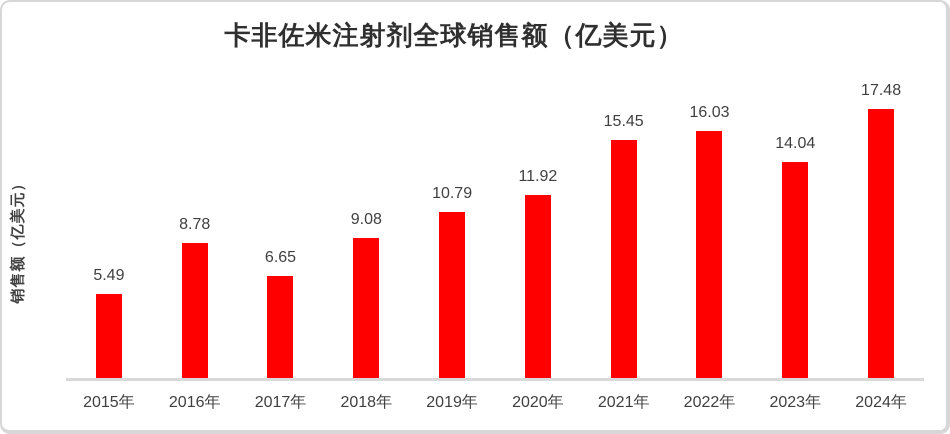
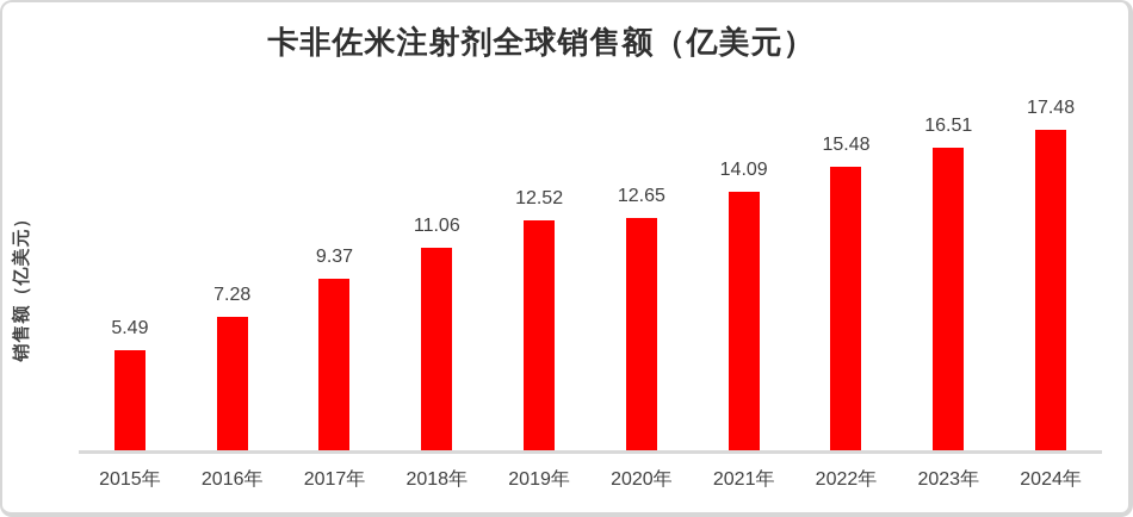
2016年: 8.78 -> 7.28
2017年: 6.65 -> 9.37
2018年: 9.08 -> 11.06
2019年: 10.79 -> 12.52
2020年: 11.92 -> 12.65
2021年: 15.45 -> 14.09
2022年: 16.03 -> 15.48
2023年: 14.04 -> 16.51
